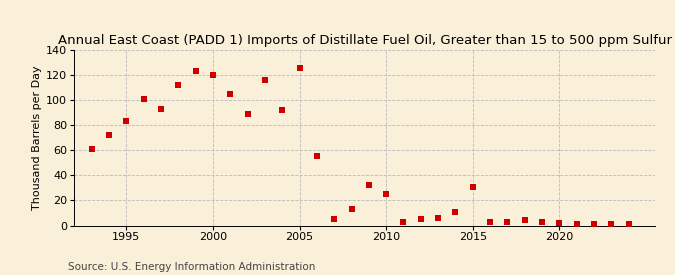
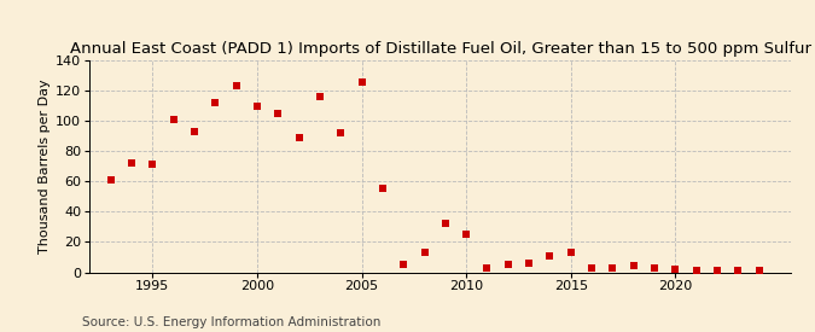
1995: 83 -> 71
2000: 120 -> 109
2015: 31 -> 13
